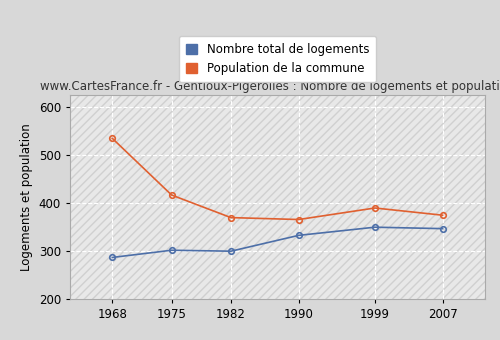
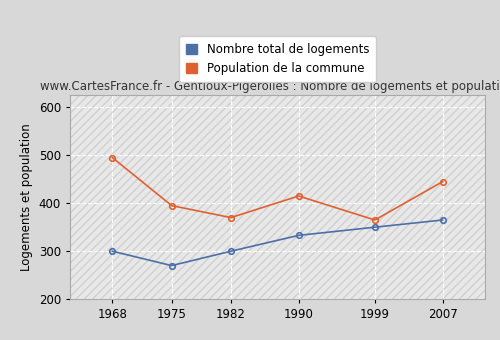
Nombre total de logements/1968: 287 -> 300
Population de la commune/1968: 535 -> 495
Nombre total de logements/1975: 302 -> 270
Population de la commune/1975: 417 -> 395
Population de la commune/1990: 366 -> 415
Population de la commune/1999: 390 -> 365
Nombre total de logements/2007: 347 -> 365
Population de la commune/2007: 375 -> 445
